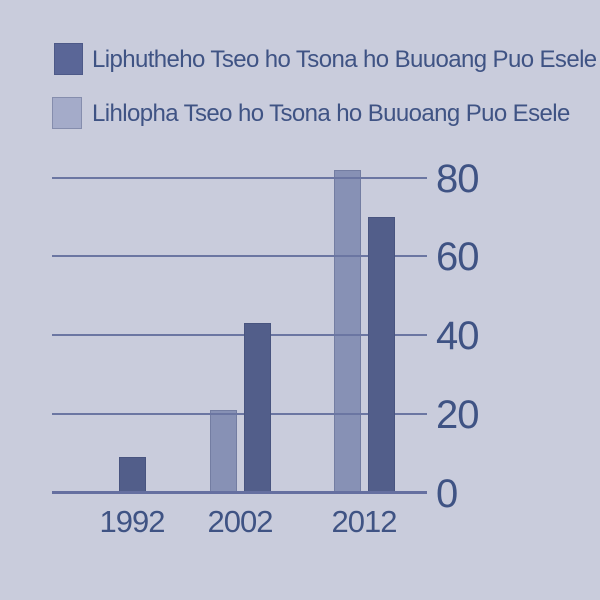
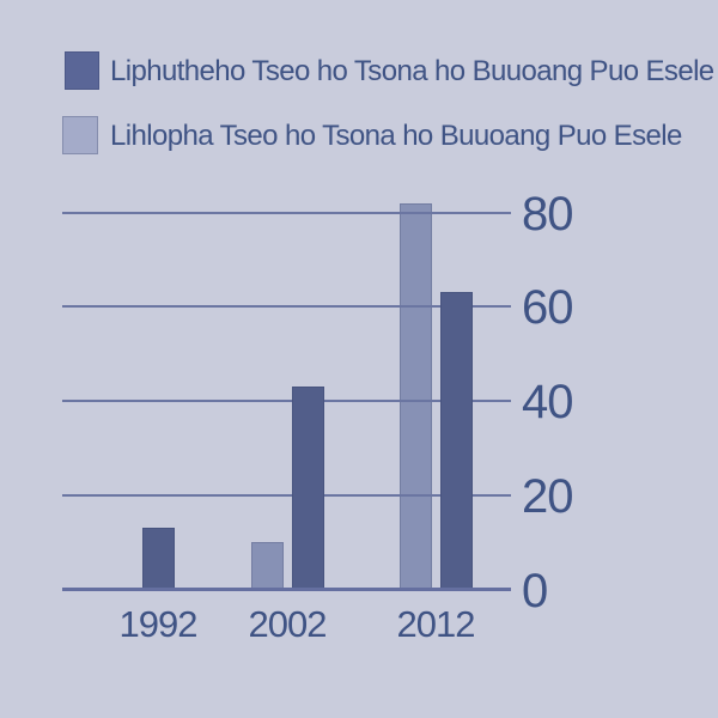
Liphutheho Tseo ho Tsona ho Buuoang Puo Esele/1992: 9 -> 13
Lihlopha Tseo ho Tsona ho Buuoang Puo Esele/2002: 21 -> 10
Liphutheho Tseo ho Tsona ho Buuoang Puo Esele/2012: 70 -> 63
